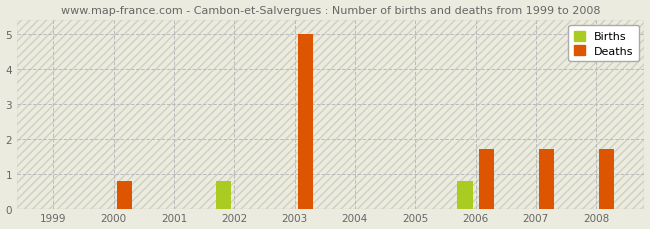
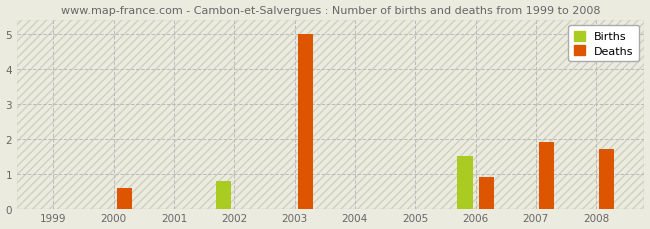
Deaths/2000: 0.8 -> 0.6
Births/2006: 0.8 -> 1.5
Deaths/2006: 1.7 -> 0.9
Deaths/2007: 1.7 -> 1.9
